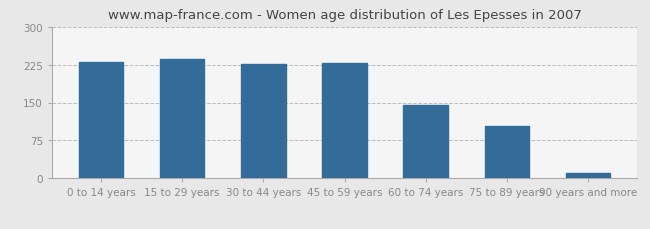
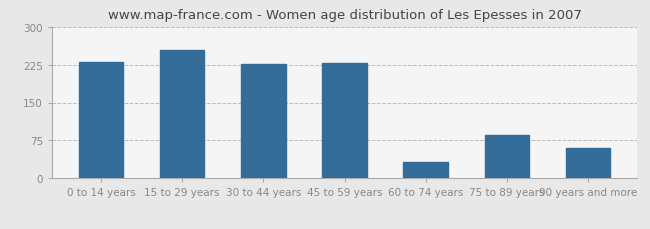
15 to 29 years: 235 -> 254
60 to 74 years: 146 -> 32
75 to 89 years: 103 -> 86
90 years and more: 10 -> 60
